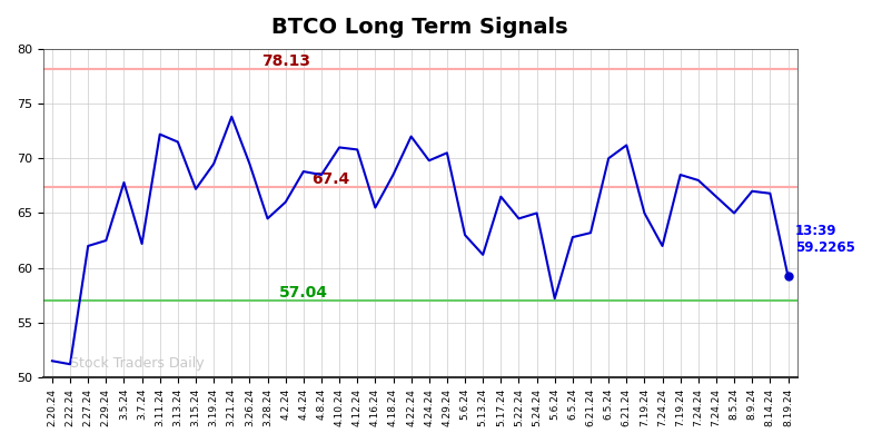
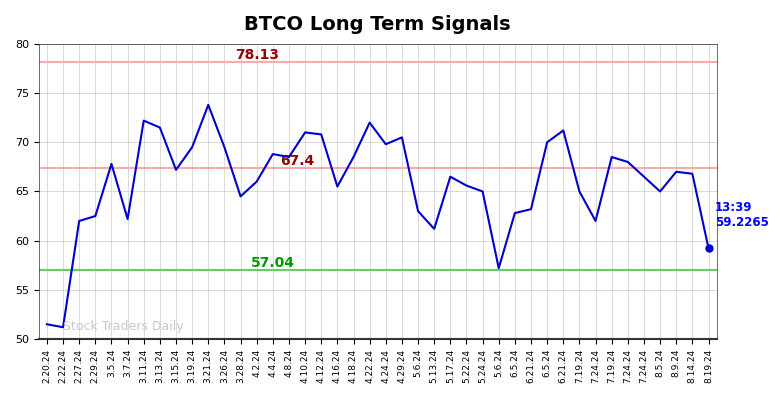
5.22.24: 64.5 -> 65.6
